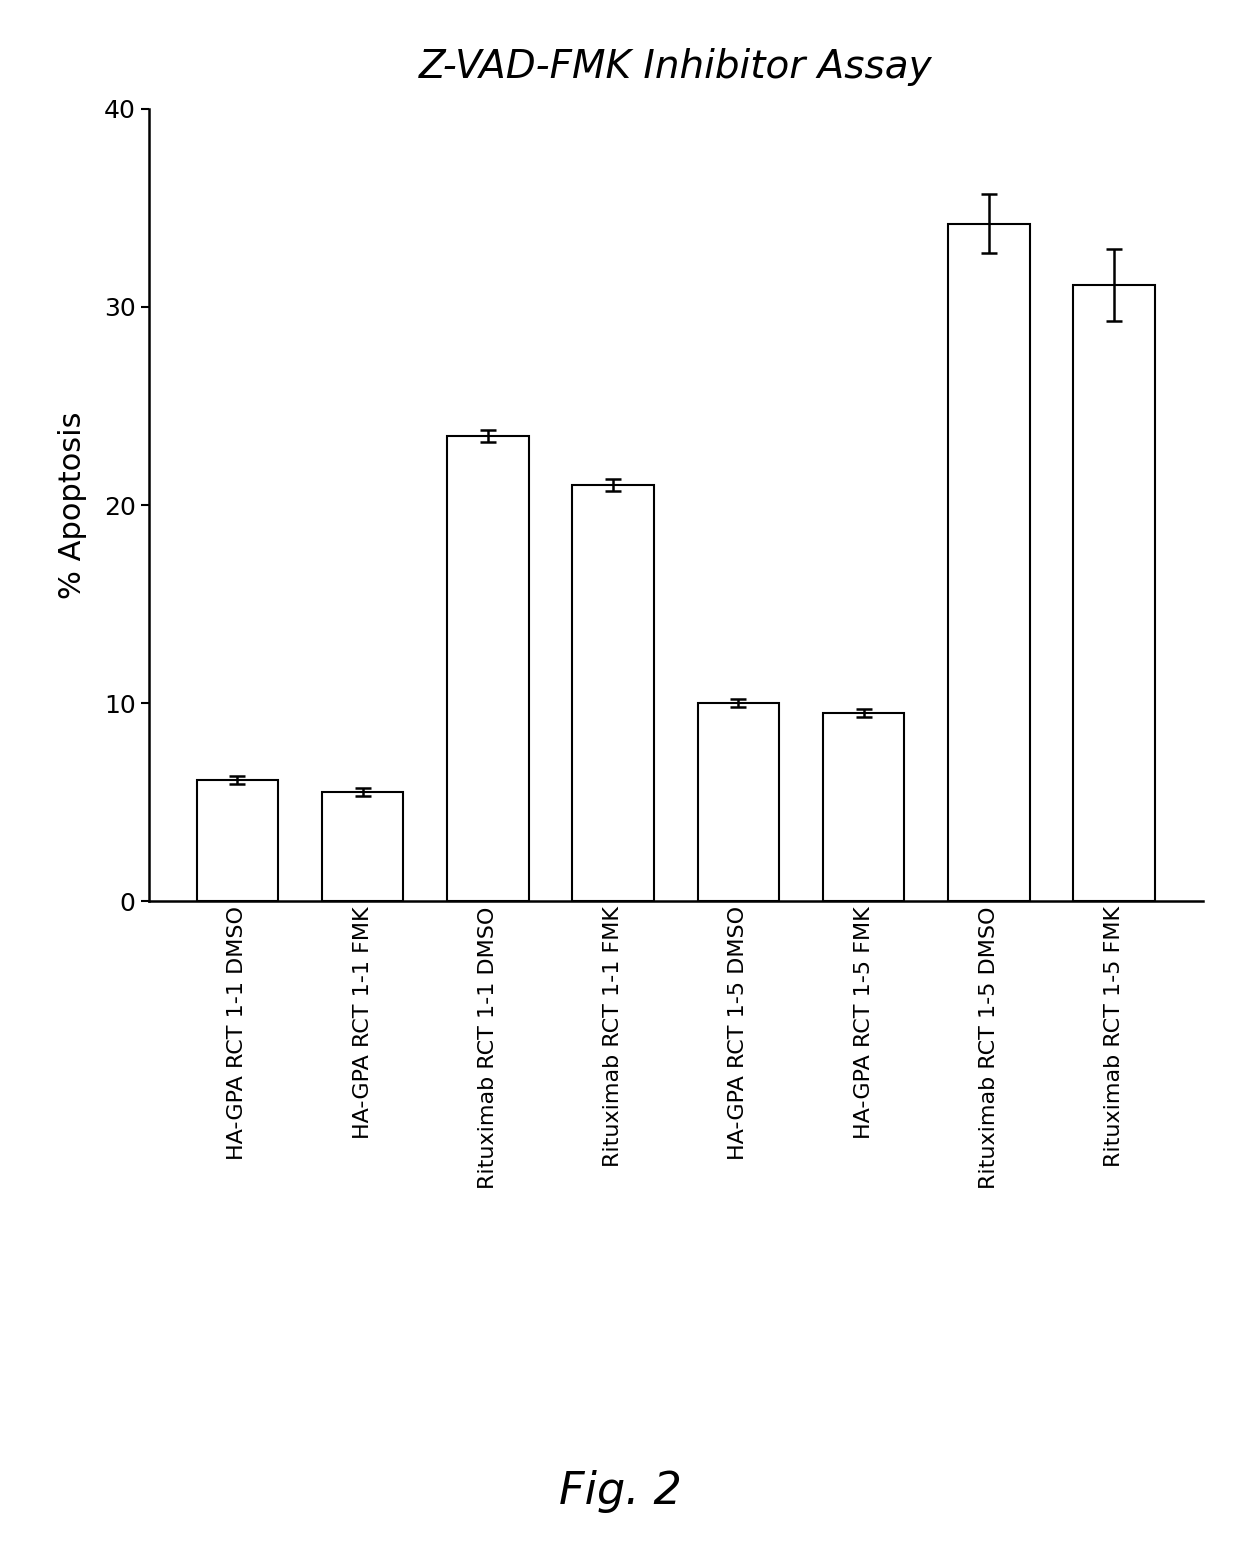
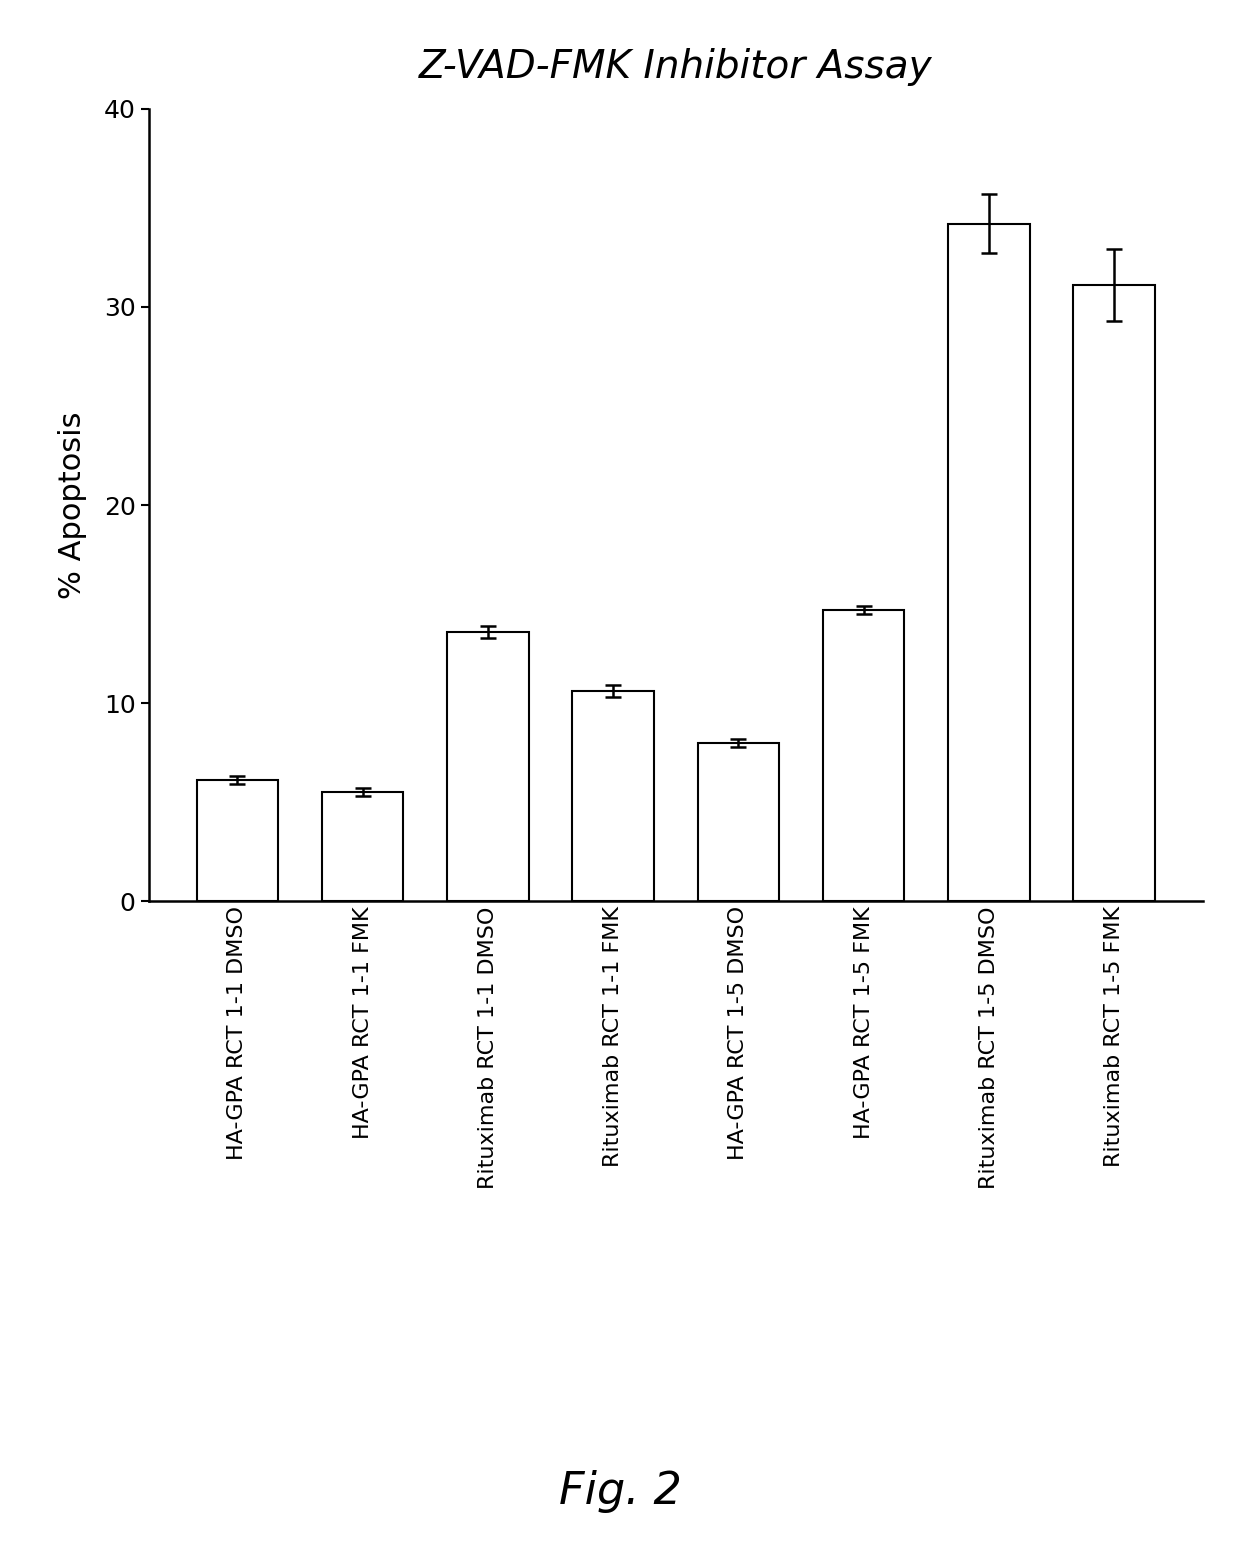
Rituximab RCT 1-1 DMSO: 23.5 -> 13.6
Rituximab RCT 1-1 FMK: 21.0 -> 10.6
HA-GPA RCT 1-5 DMSO: 10.0 -> 8.0
HA-GPA RCT 1-5 FMK: 9.5 -> 14.7
